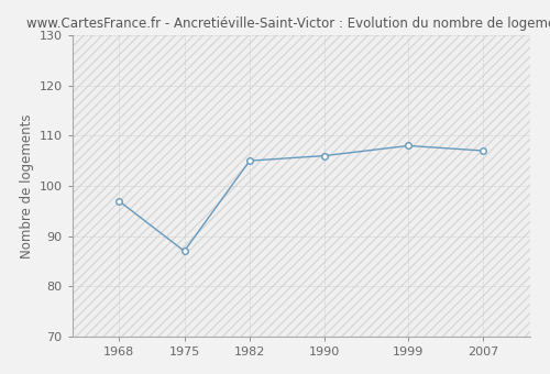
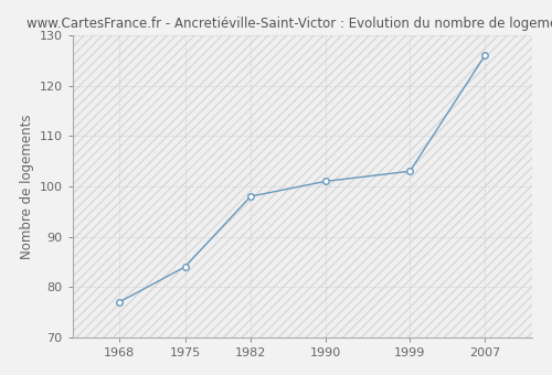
1968: 97 -> 77
1975: 87 -> 84
1982: 105 -> 98
1990: 106 -> 101
1999: 108 -> 103
2007: 107 -> 126
